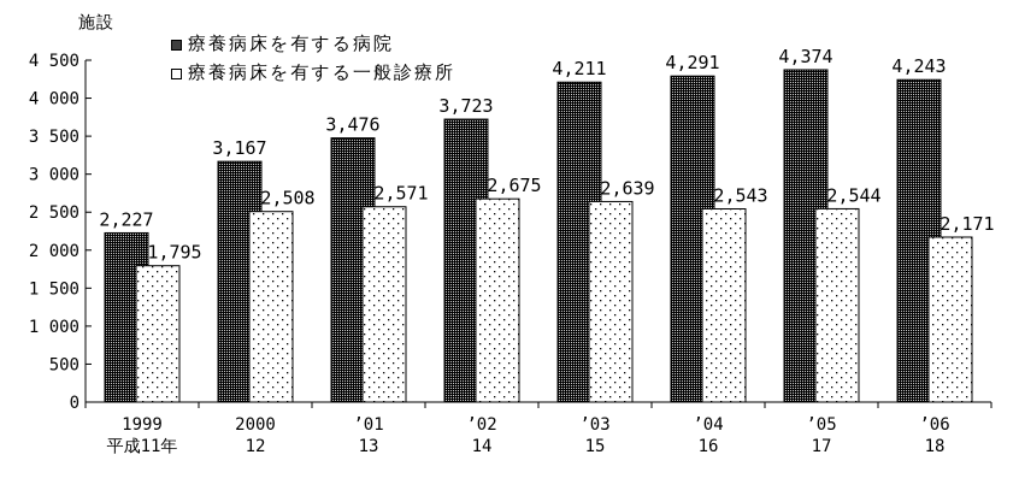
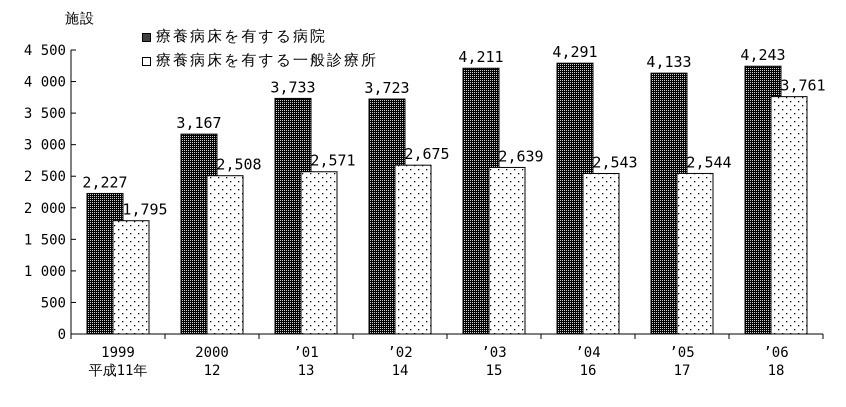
療養病床を有する病院/’01: 3,476 -> 3,733
療養病床を有する病院/’05: 4,374 -> 4,133
療養病床を有する一般診療所/’06: 2,171 -> 3,761
